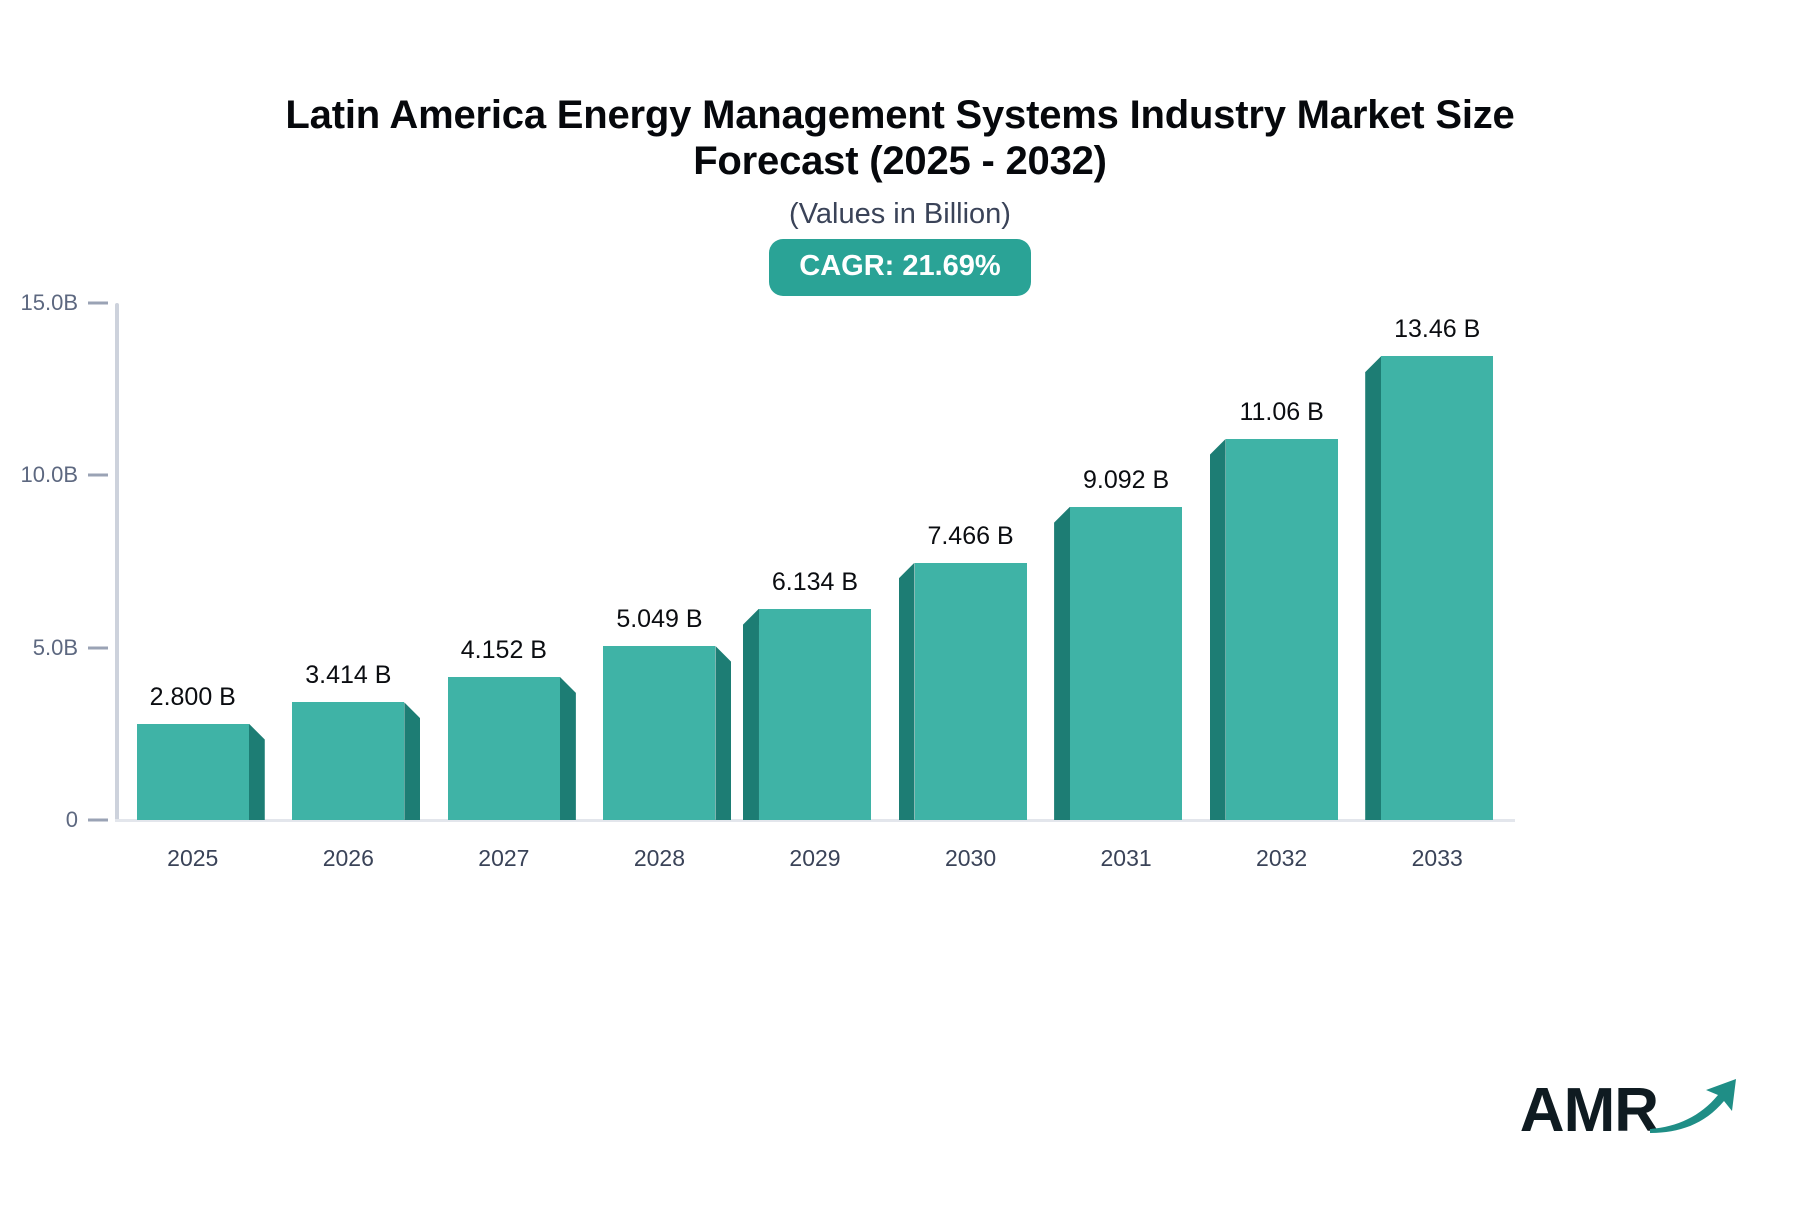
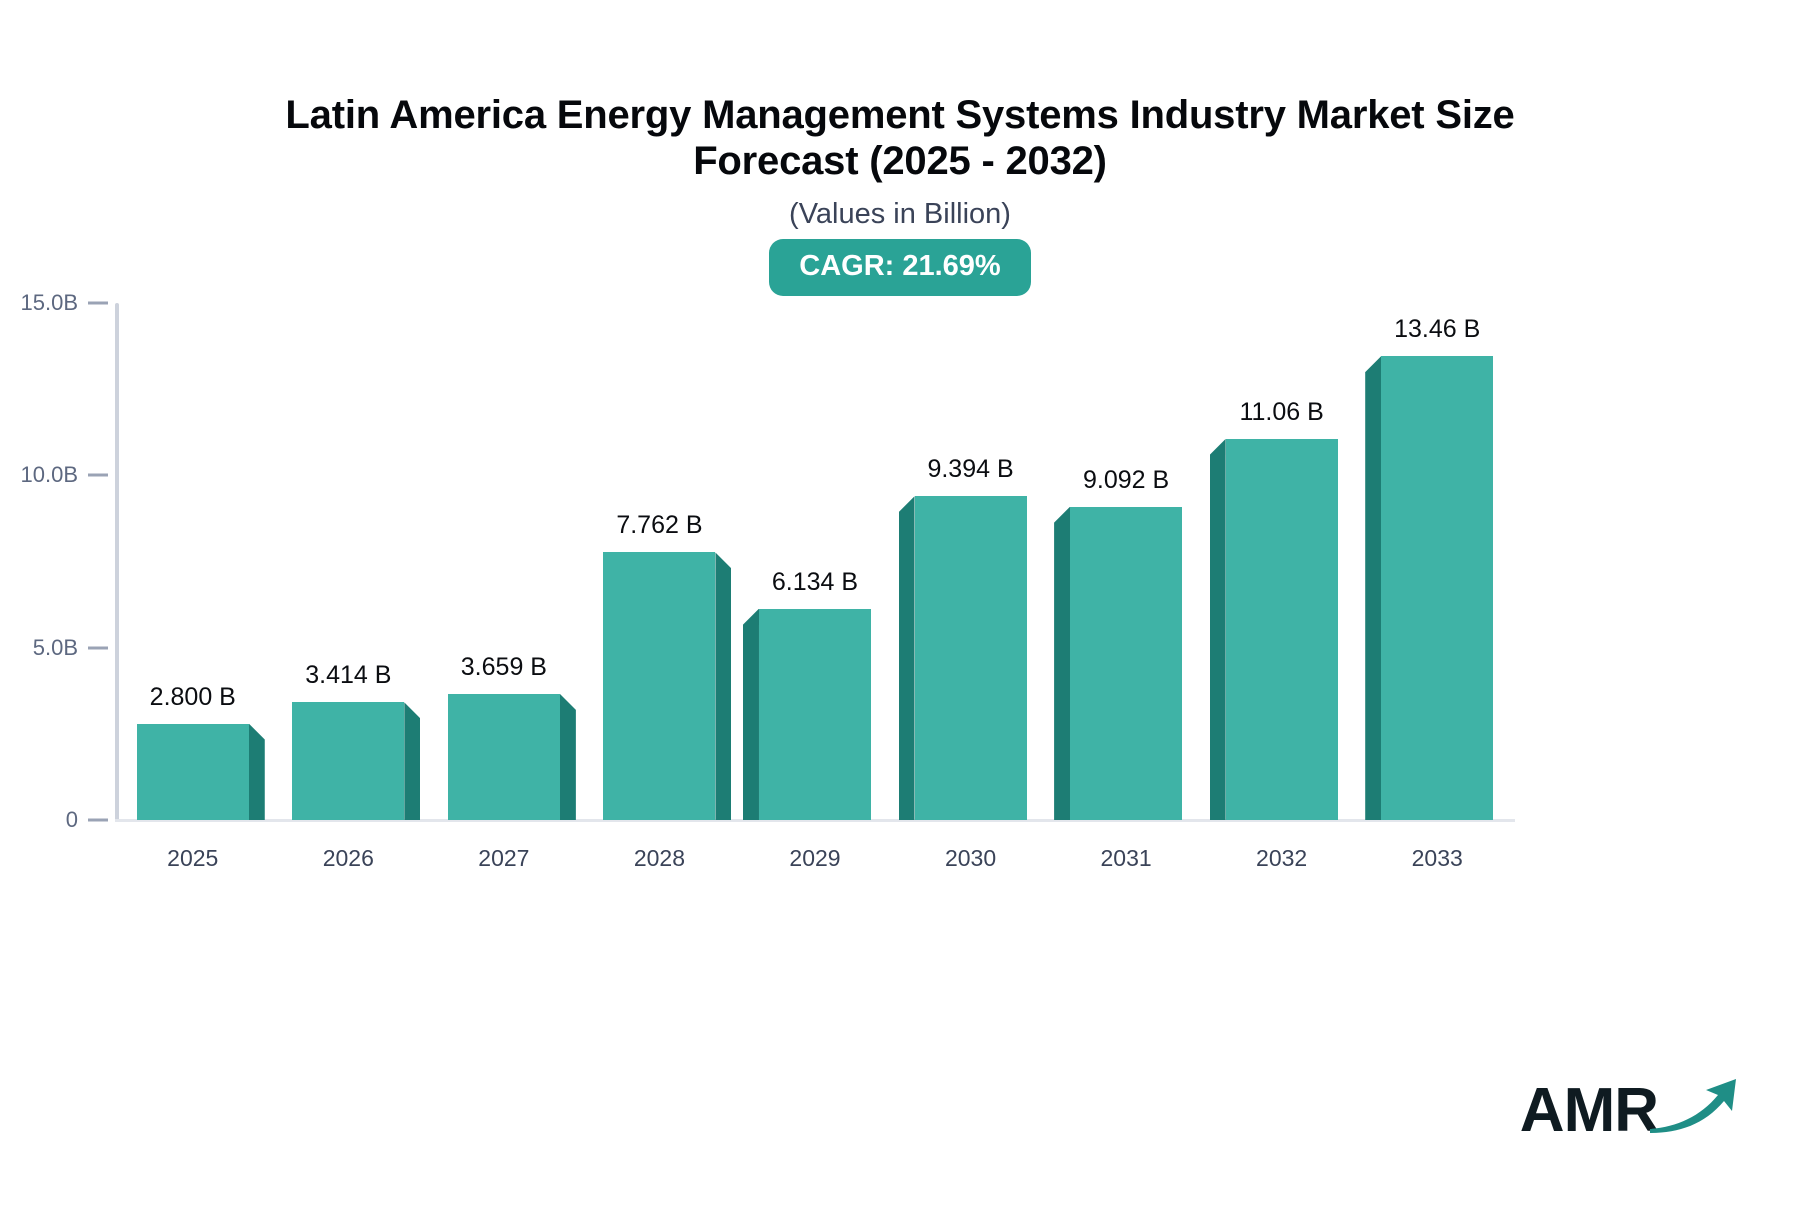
2027: 4.152 -> 3.659
2028: 5.049 -> 7.762
2030: 7.466 -> 9.394
